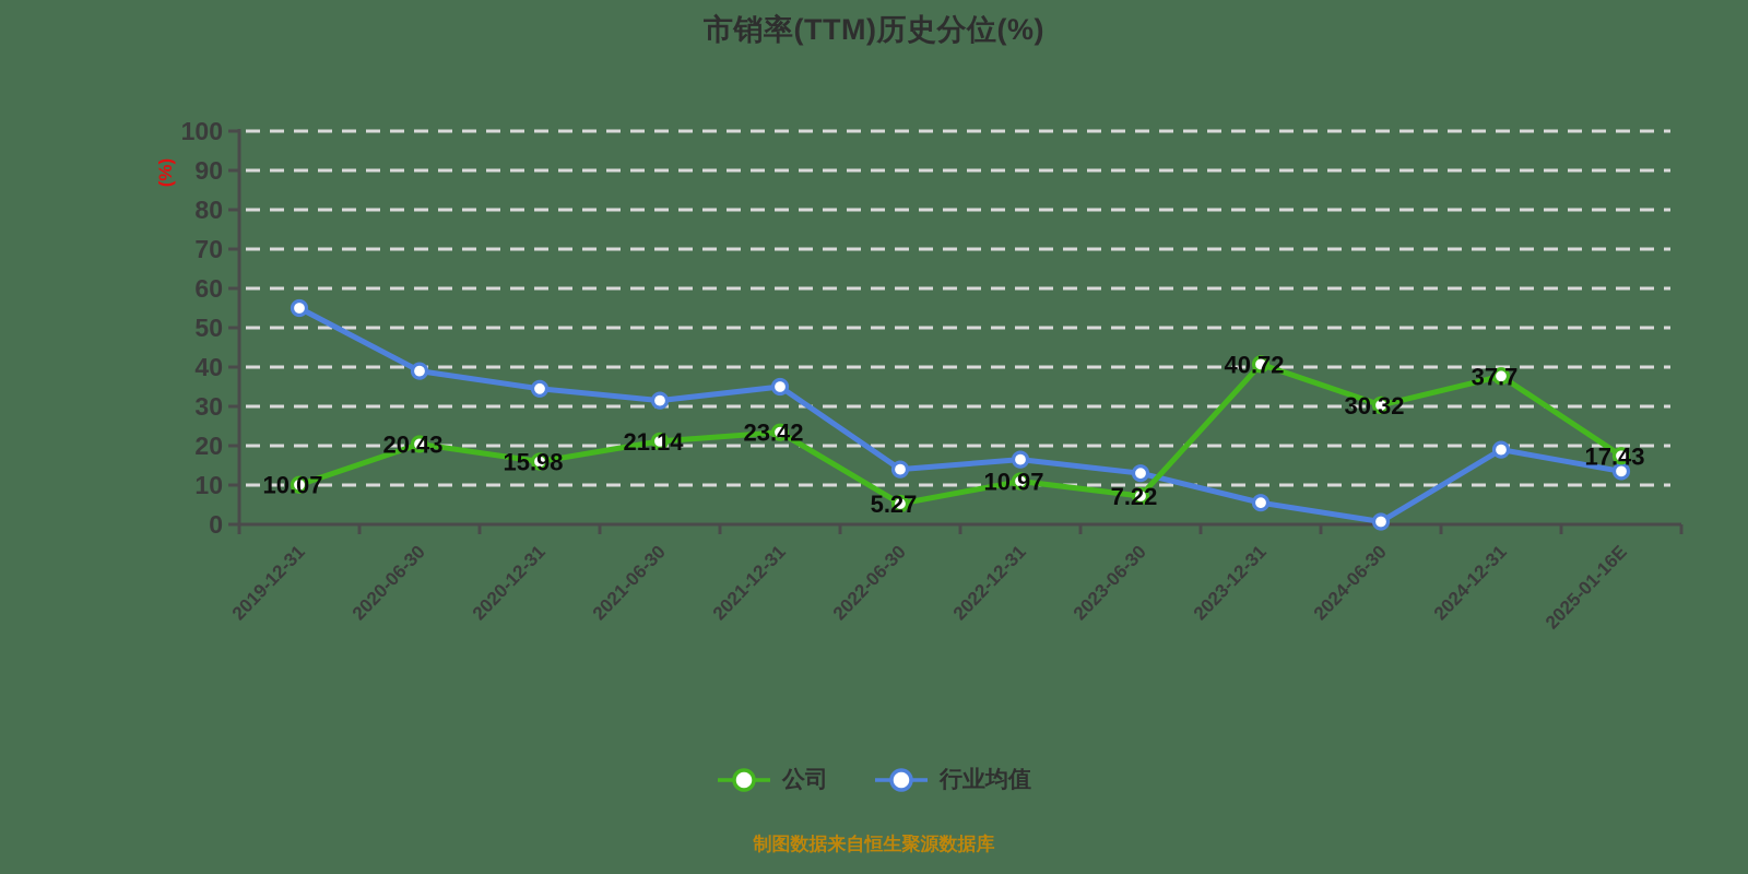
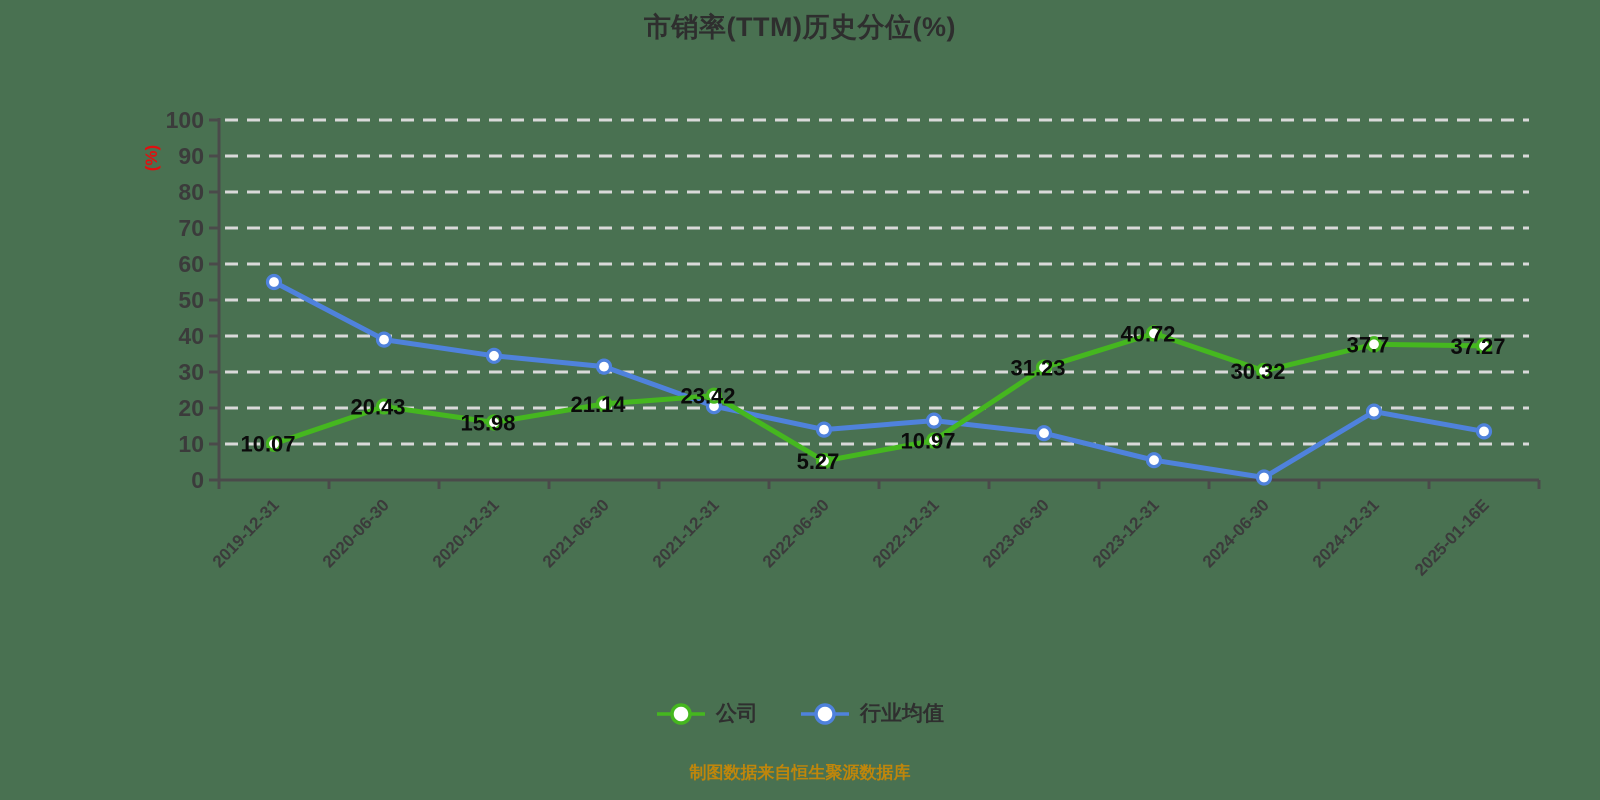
行业均值/2021-12-31: 35 -> 20
公司/2023-06-30: 7.22 -> 31.23
公司/2025-01-16E: 17.43 -> 37.27
